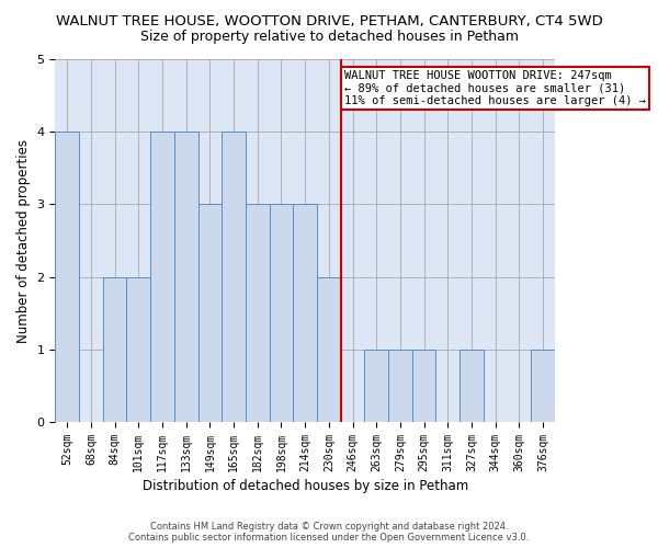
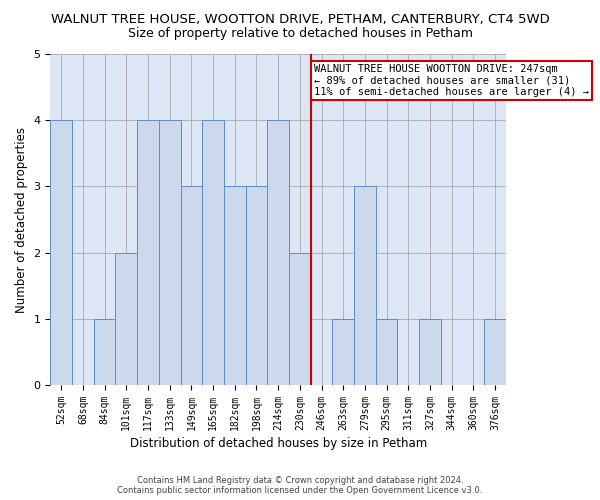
84sqm: 2 -> 1
214sqm: 3 -> 4
279sqm: 1 -> 3
